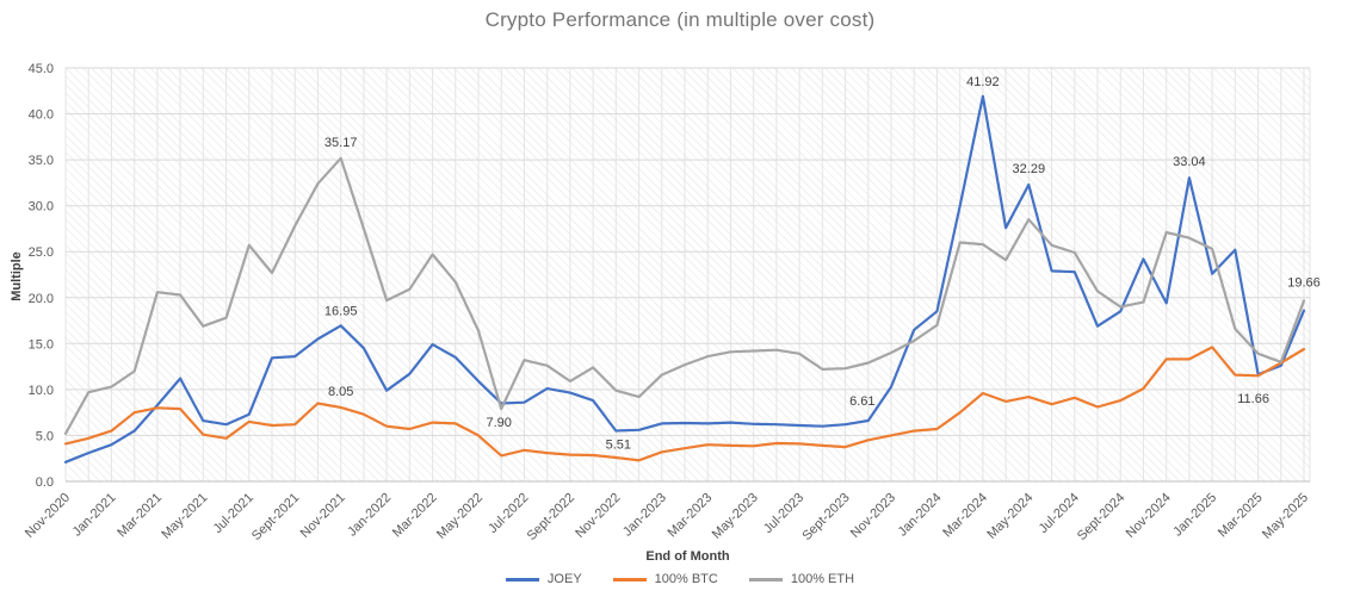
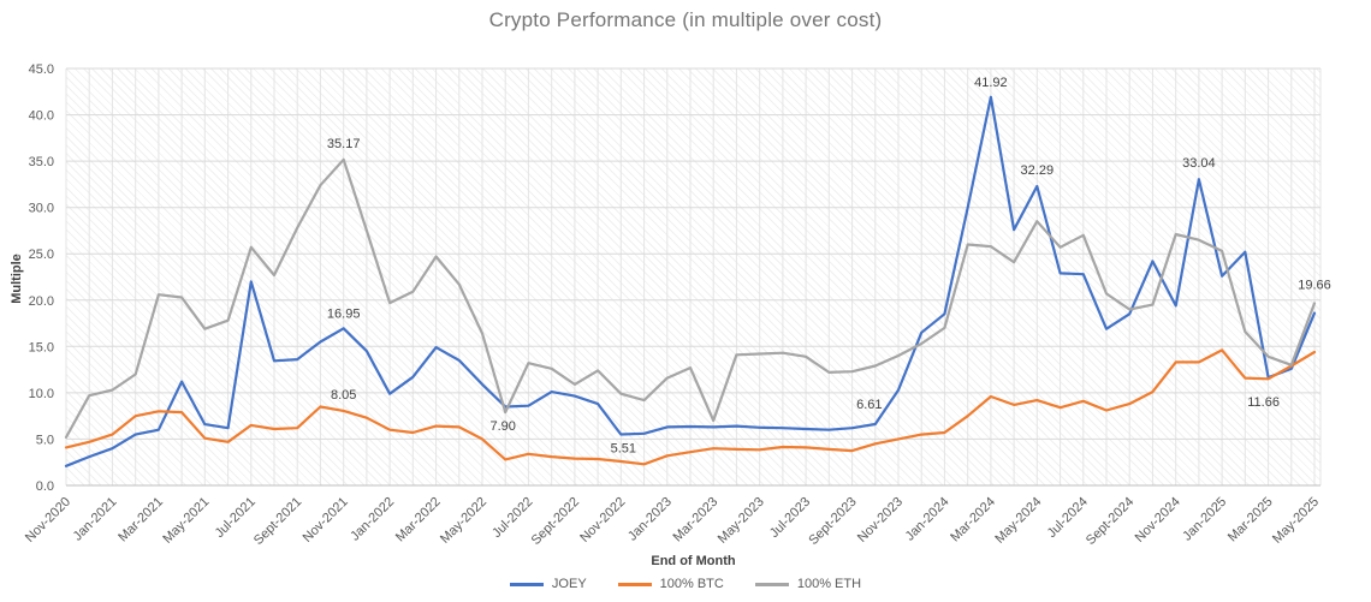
JOEY/Mar-2021: 8 -> 6
JOEY/Jul-2021: 7 -> 22
100% ETH/Mar-2023: 14 -> 7
100% ETH/Jul-2024: 25 -> 27
